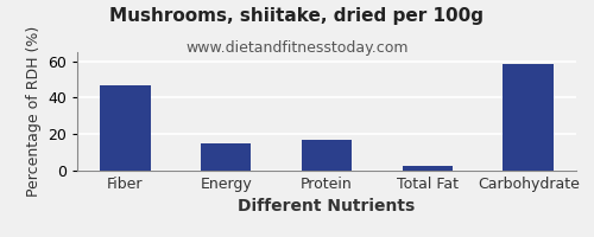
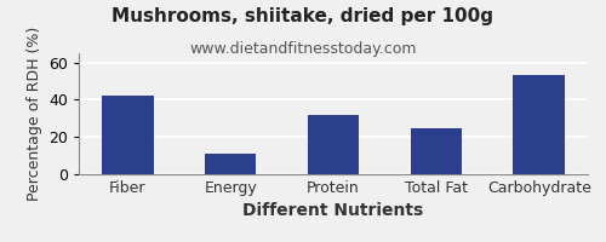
Fiber: 46 -> 42
Energy: 15 -> 11
Protein: 17 -> 32
Total Fat: 2 -> 25
Carbohydrate: 58 -> 53
